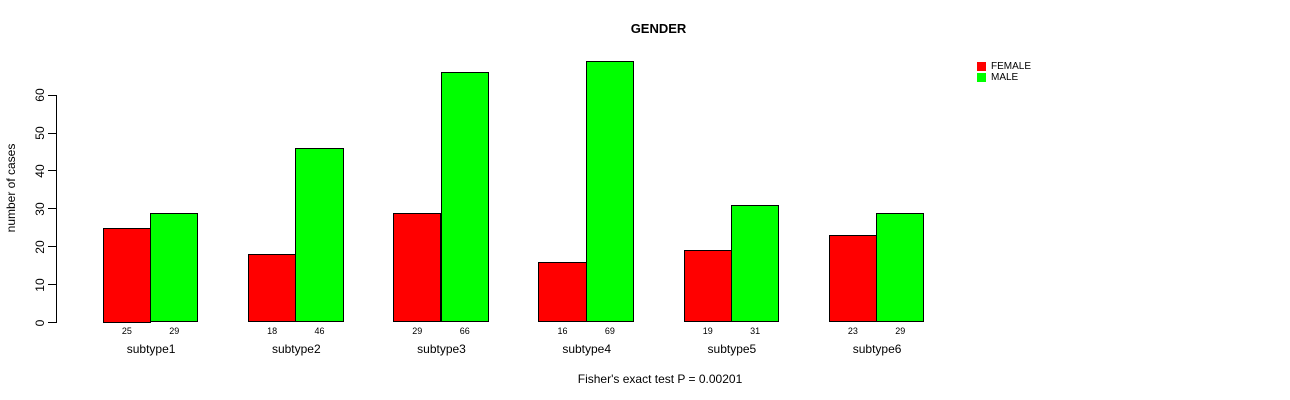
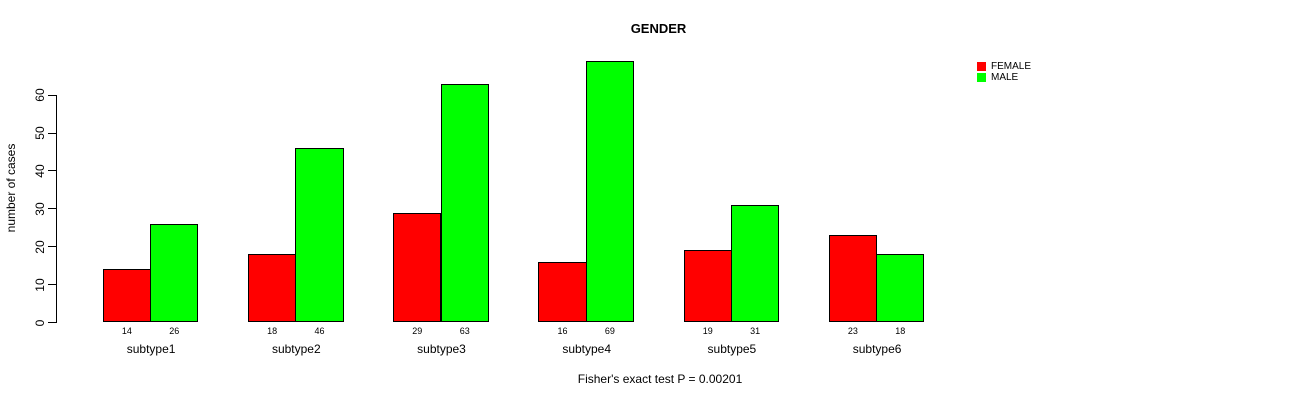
FEMALE/subtype1: 25 -> 14
MALE/subtype1: 29 -> 26
MALE/subtype3: 66 -> 63
MALE/subtype6: 29 -> 18
